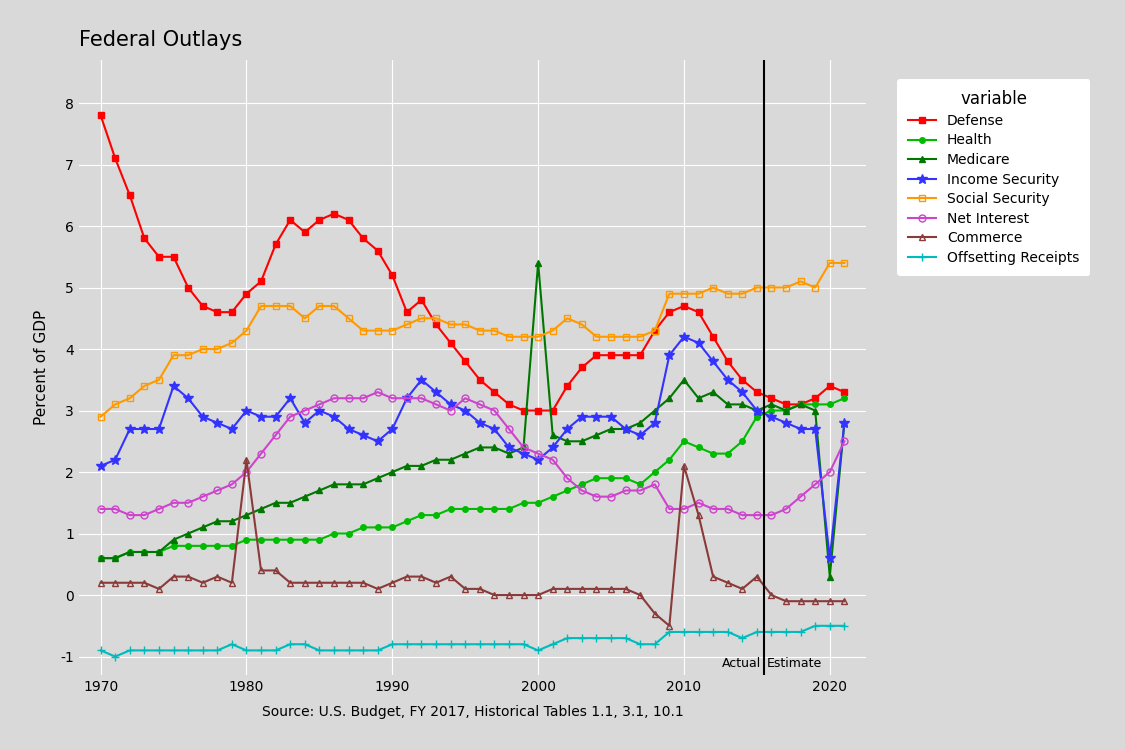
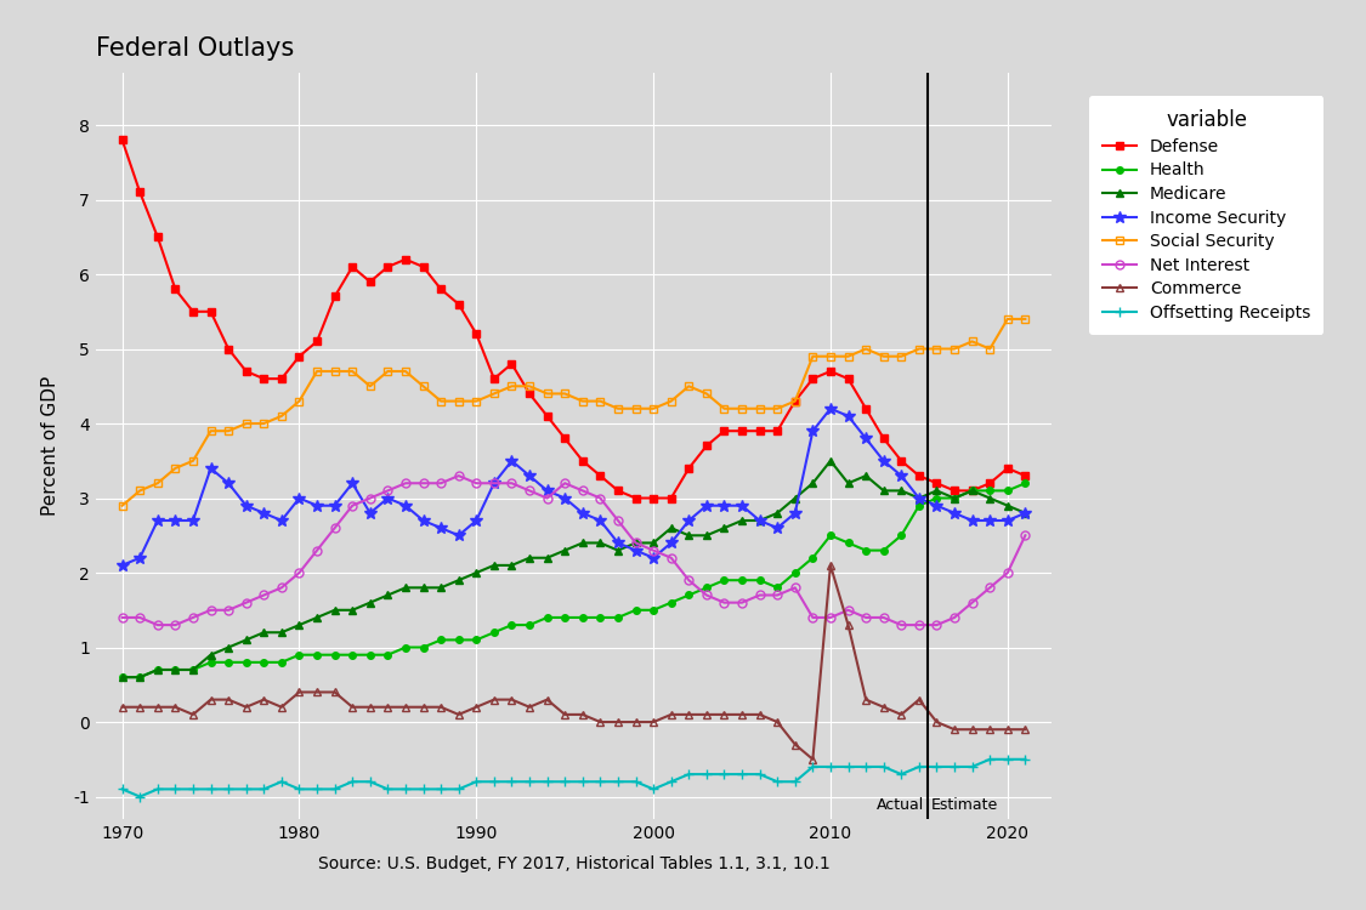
Commerce/1980: 2.2 -> 0.4
Medicare/2000: 5.4 -> 2.4
Medicare/2020: 0.3 -> 2.9
Income Security/2020: 0.6 -> 2.7
